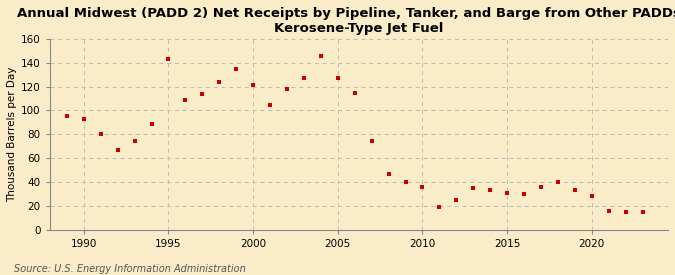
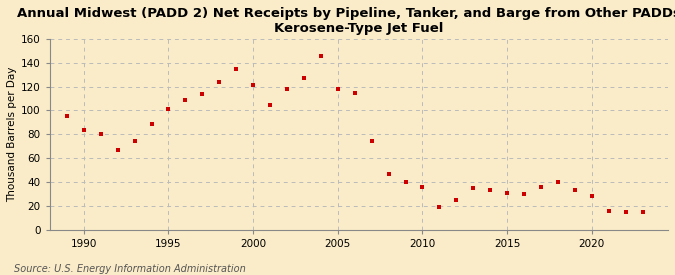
1990: 93 -> 84
1995: 143 -> 101
2005: 127 -> 118
